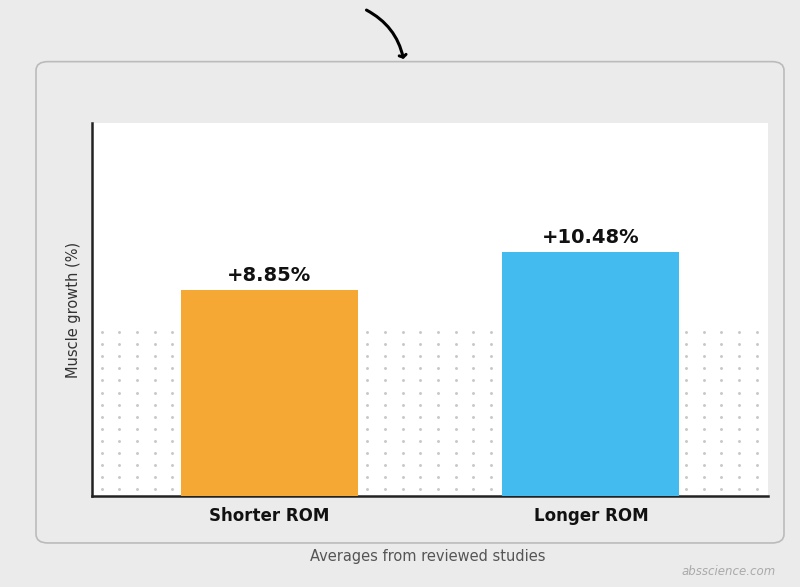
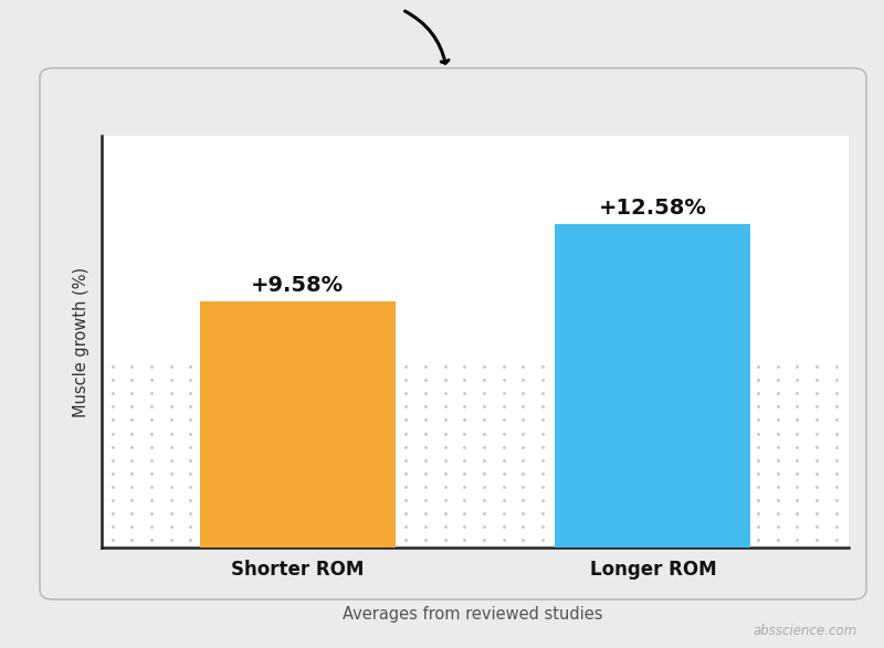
Shorter ROM: +8.85% -> +9.58%
Longer ROM: +10.48% -> +12.58%
